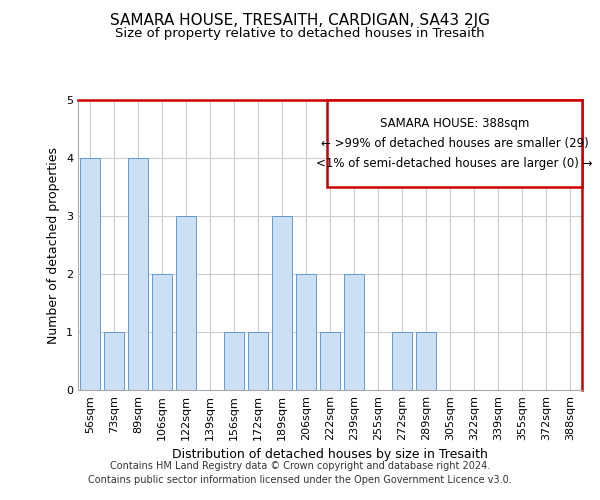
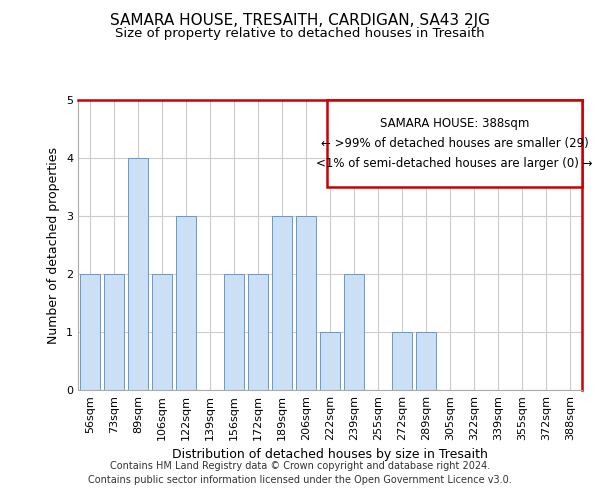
56sqm: 4 -> 2
73sqm: 1 -> 2
156sqm: 1 -> 2
172sqm: 1 -> 2
206sqm: 2 -> 3
